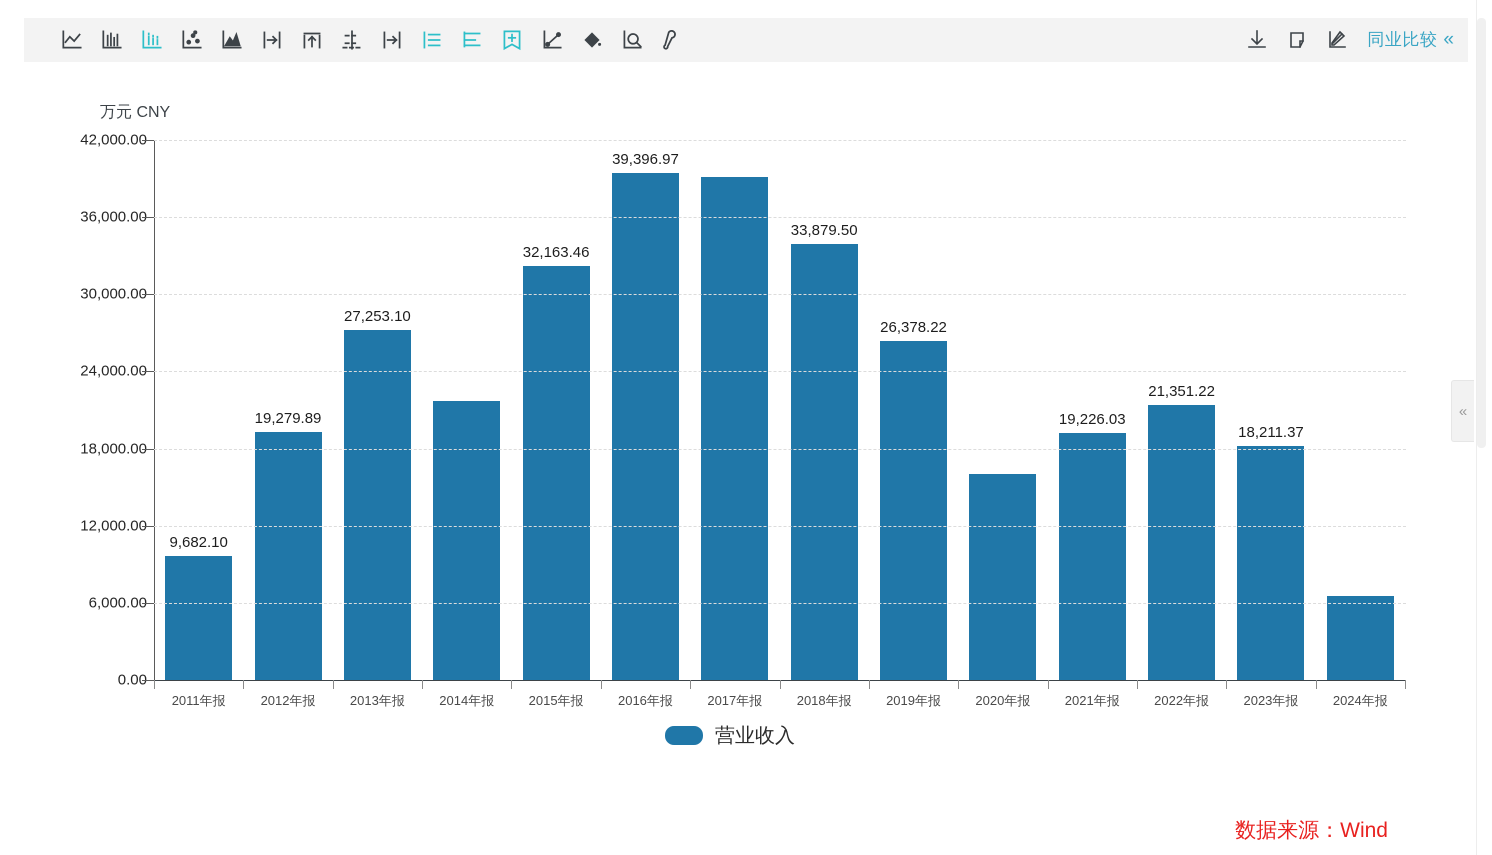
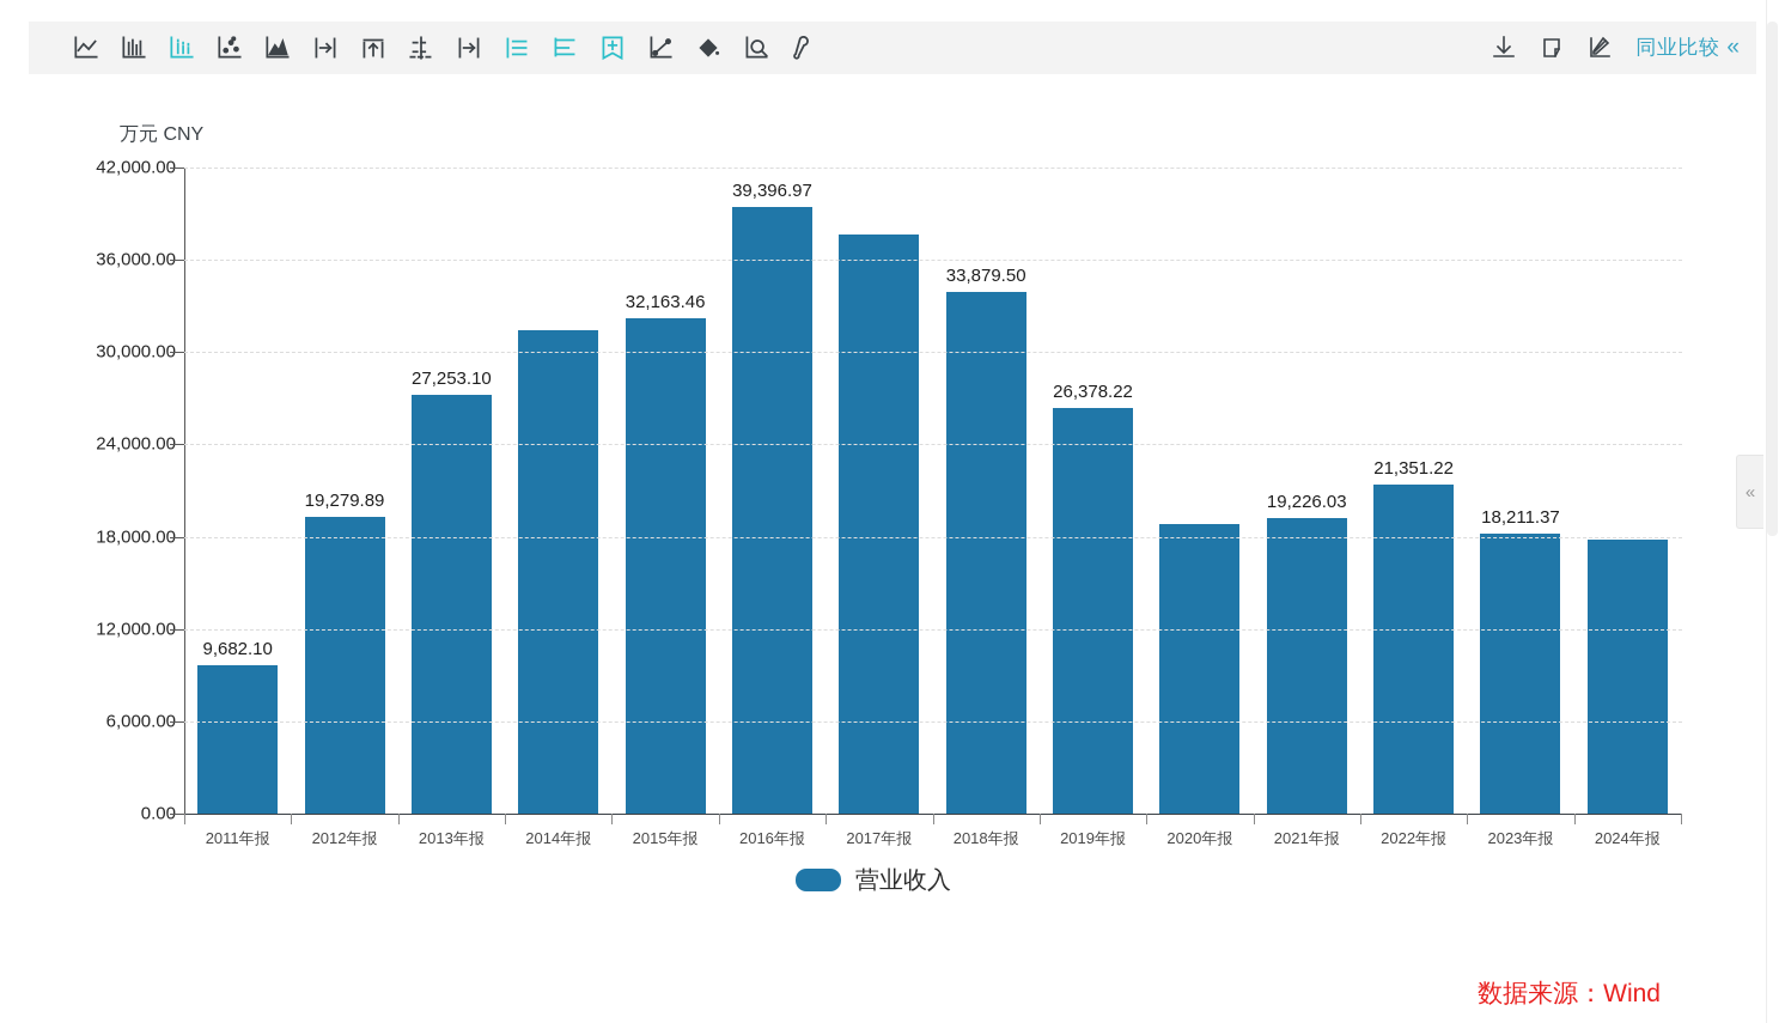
2014年报: 21700 -> 31400
2017年报: 39100 -> 37600
2020年报: 16000 -> 18900
2024年报: 6500 -> 17800
